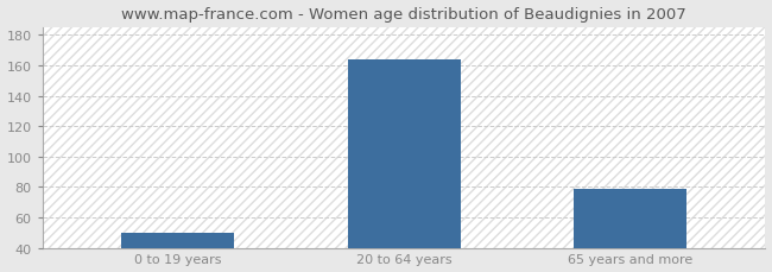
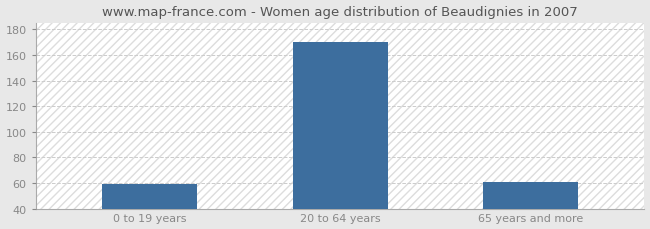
0 to 19 years: 50 -> 59
20 to 64 years: 164 -> 170
65 years and more: 79 -> 61
